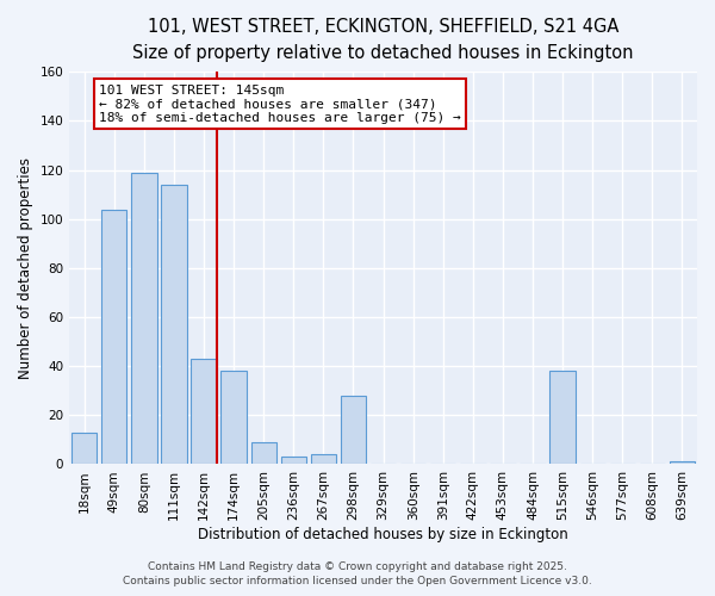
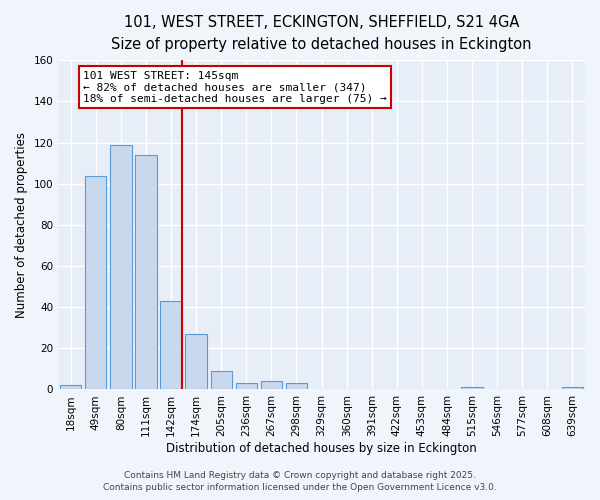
18sqm: 13 -> 2
174sqm: 38 -> 27
298sqm: 28 -> 3
515sqm: 38 -> 1
